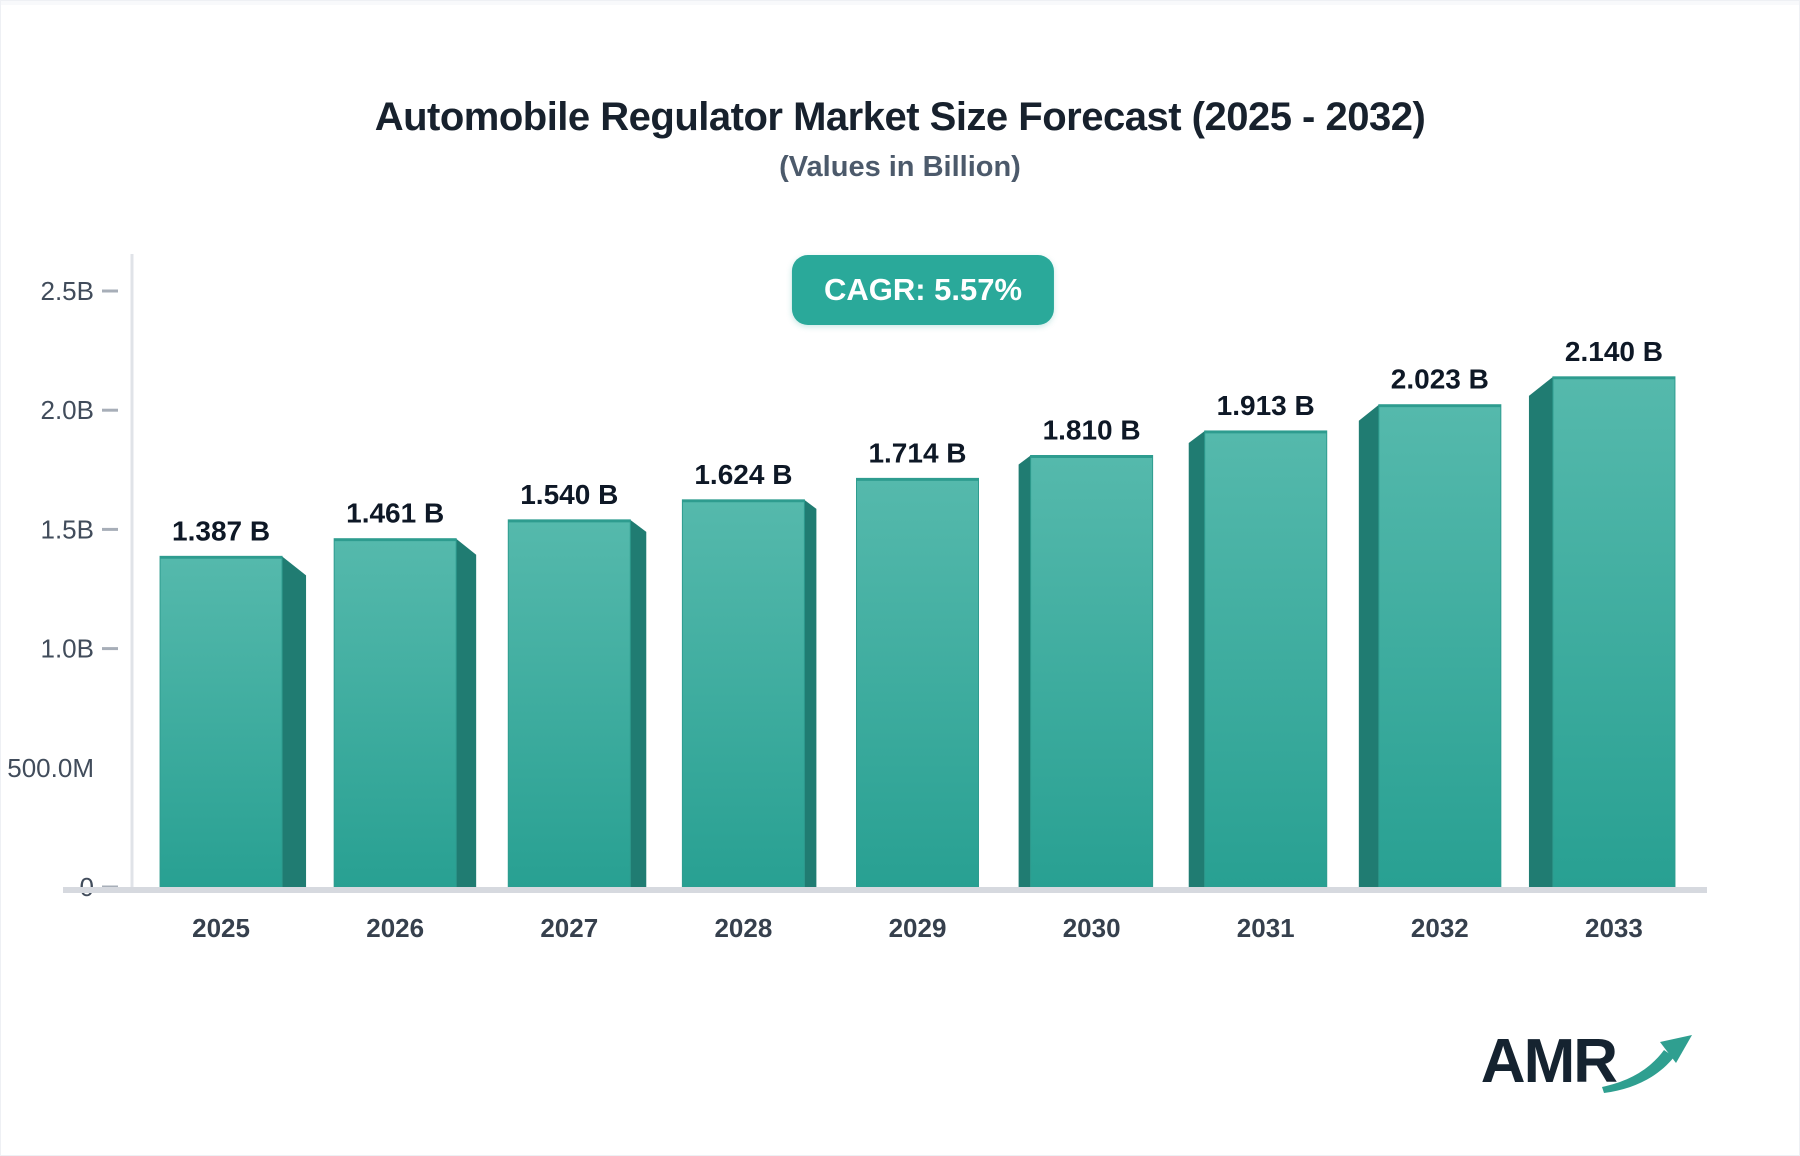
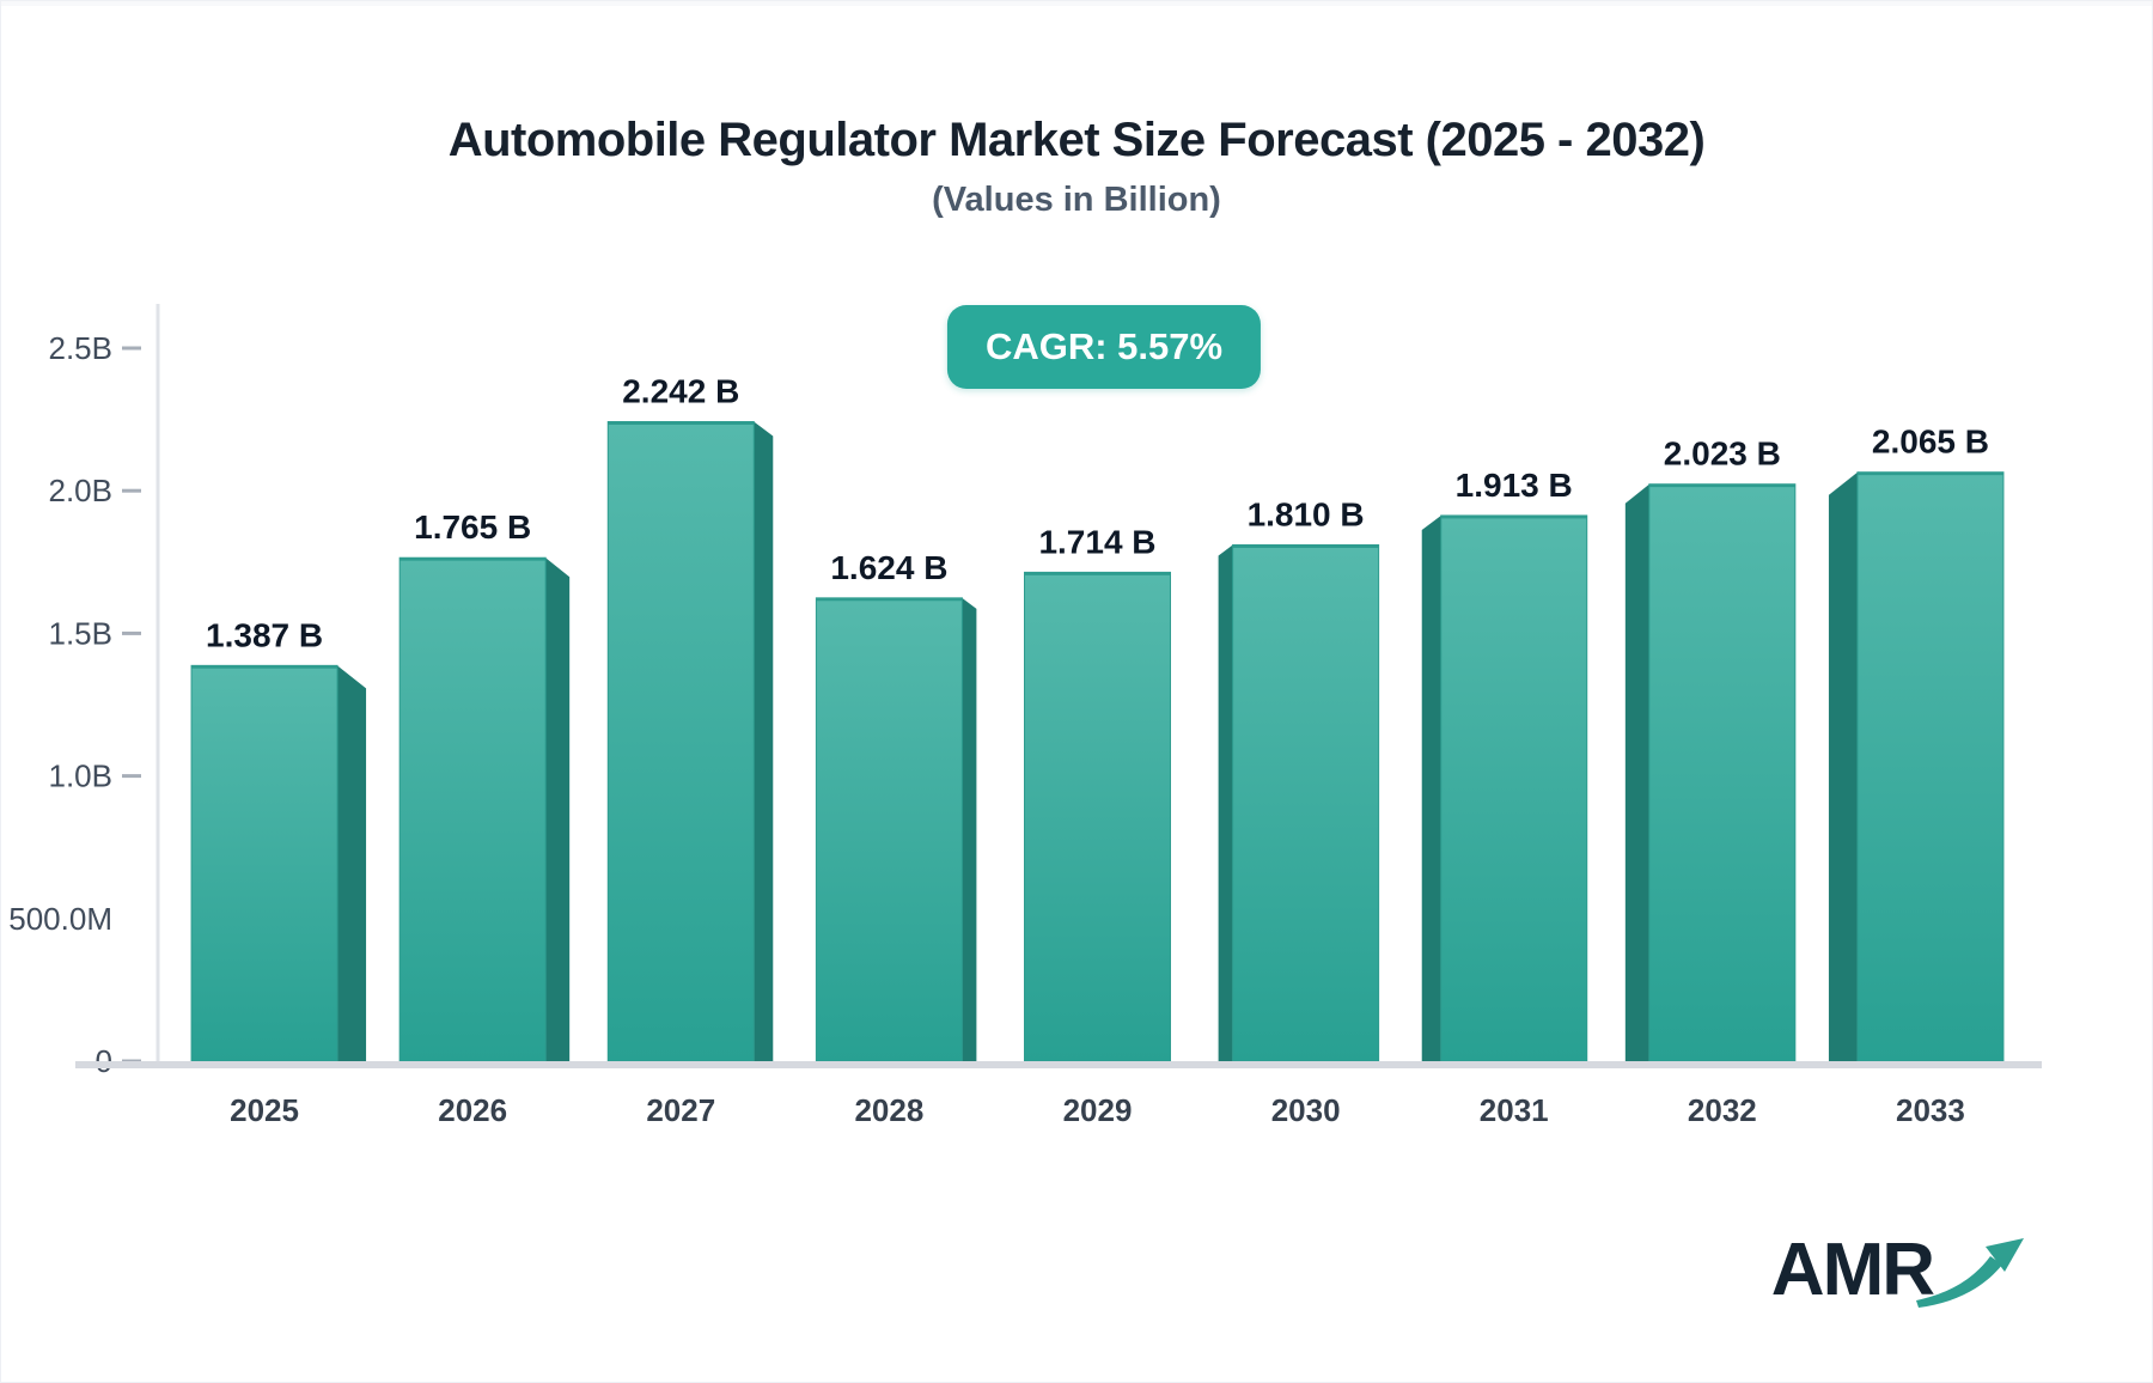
2026: 1.461 -> 1.765
2027: 1.540 -> 2.242
2033: 2.140 -> 2.065
